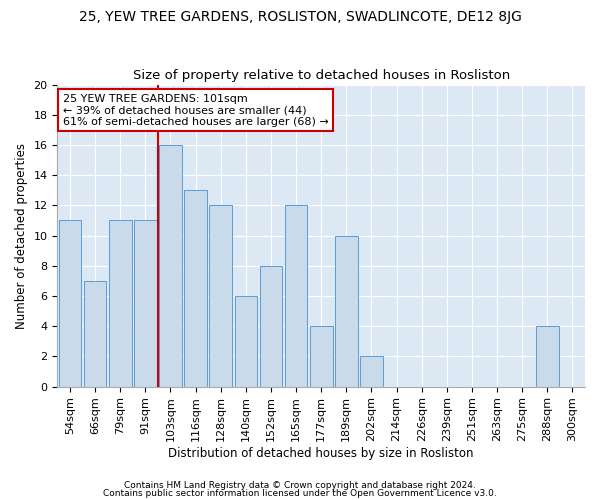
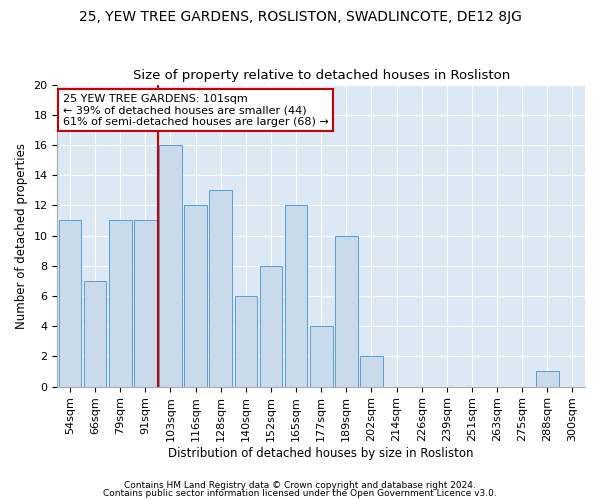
116sqm: 13 -> 12
128sqm: 12 -> 13
288sqm: 4 -> 1
